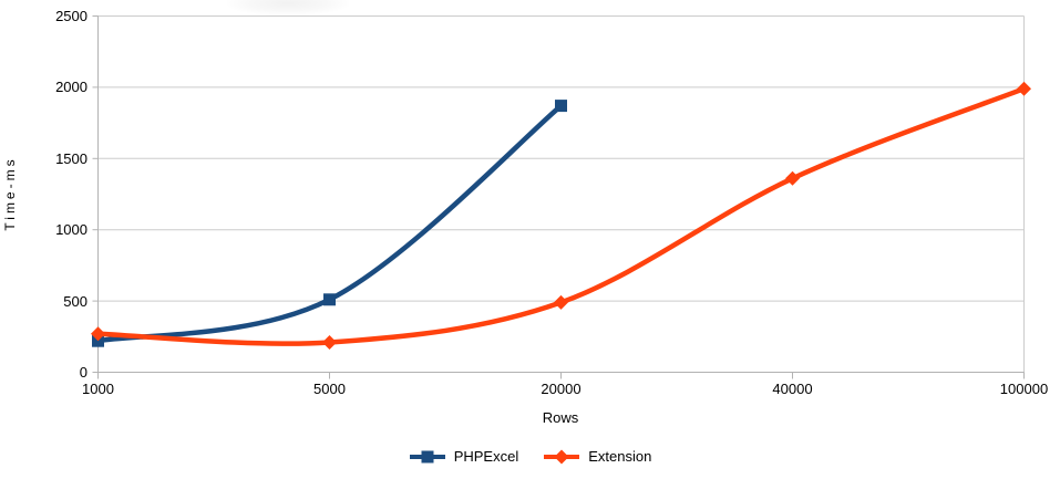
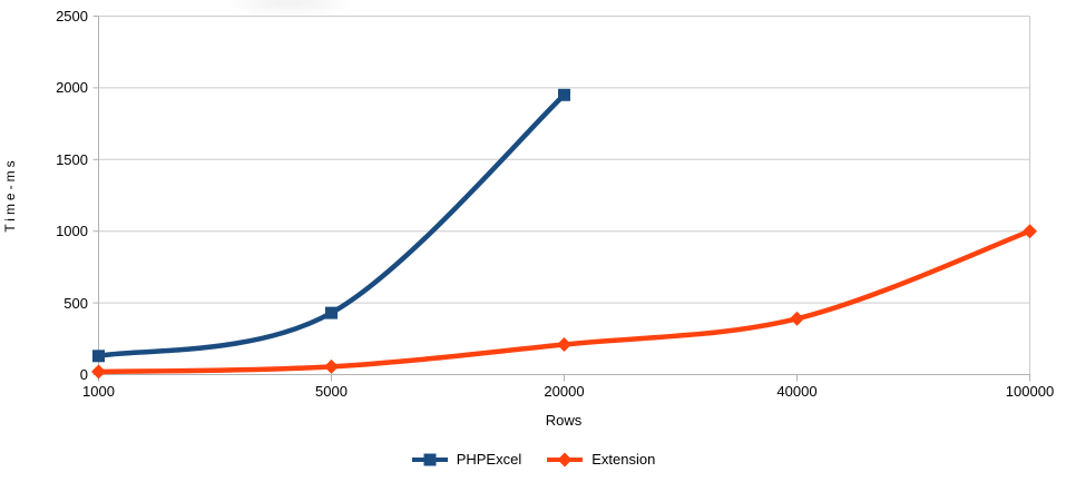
PHPExcel/1000: 220 -> 130
Extension/1000: 270 -> 20
PHPExcel/5000: 510 -> 430
Extension/5000: 210 -> 60
PHPExcel/20000: 1870 -> 1950
Extension/20000: 490 -> 210
Extension/40000: 1360 -> 390
Extension/100000: 1990 -> 1000
